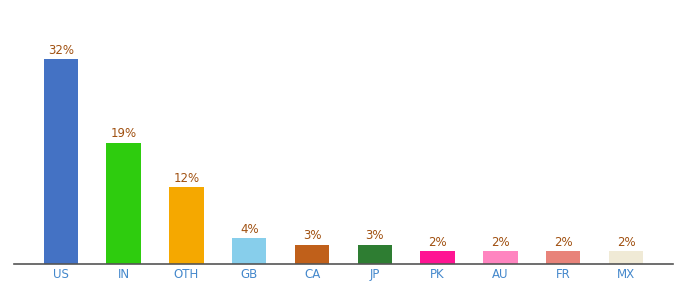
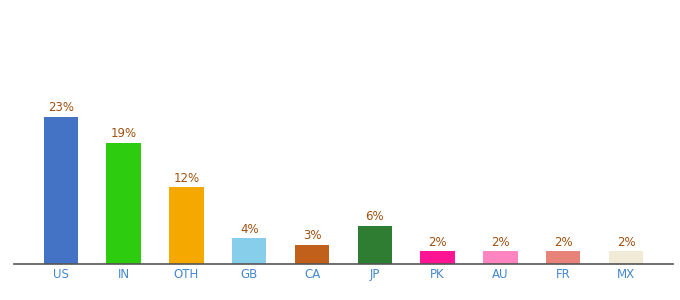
US: 32% -> 23%
JP: 3% -> 6%
